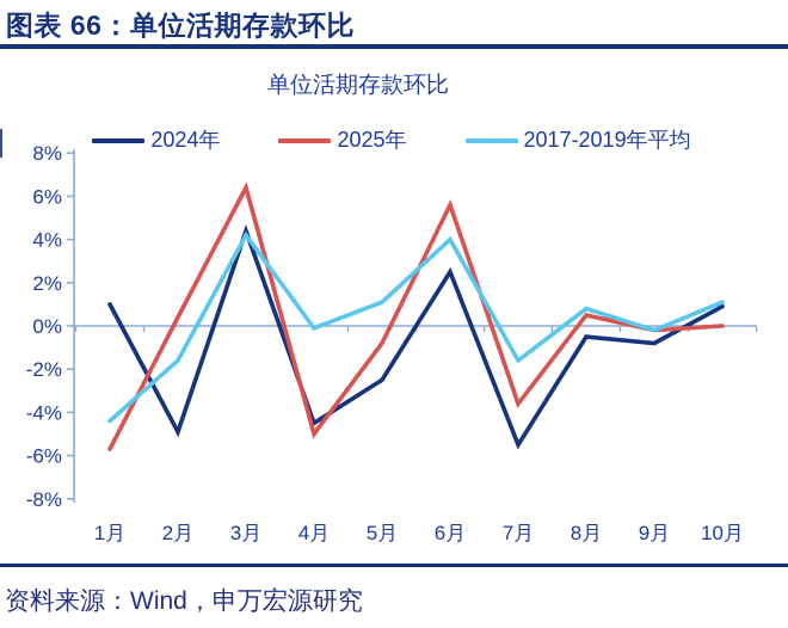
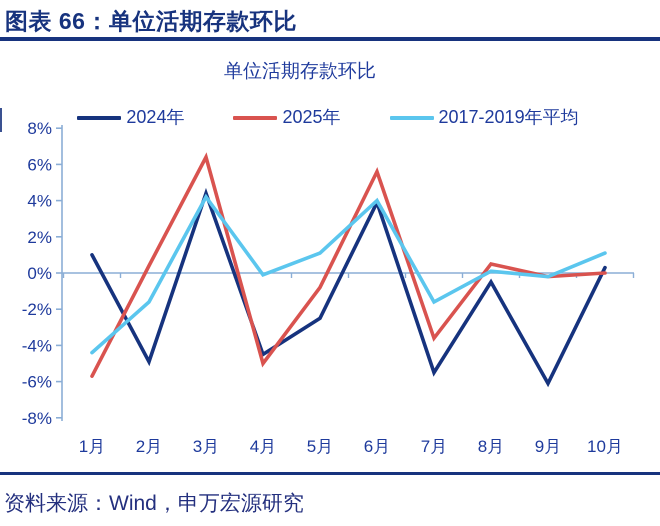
2024年/6月: 2.5% -> 3.9%
2017-2019年平均/8月: 0.8% -> 0.1%
2024年/9月: -0.8% -> -6.1%
2024年/10月: 0.9% -> 0.3%
